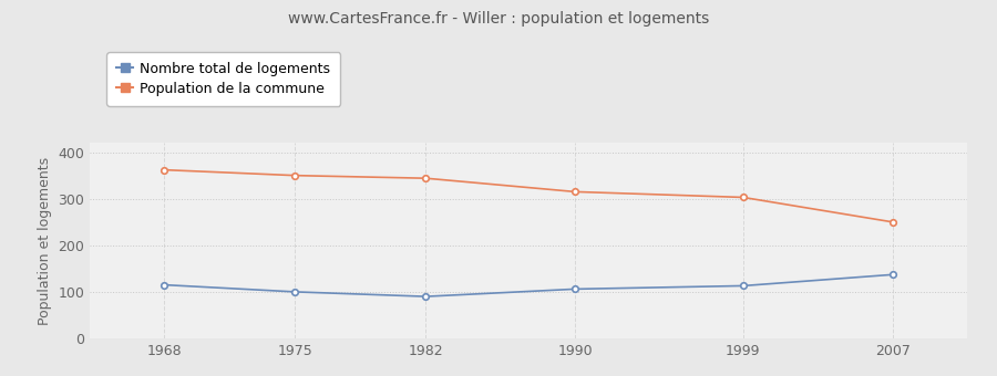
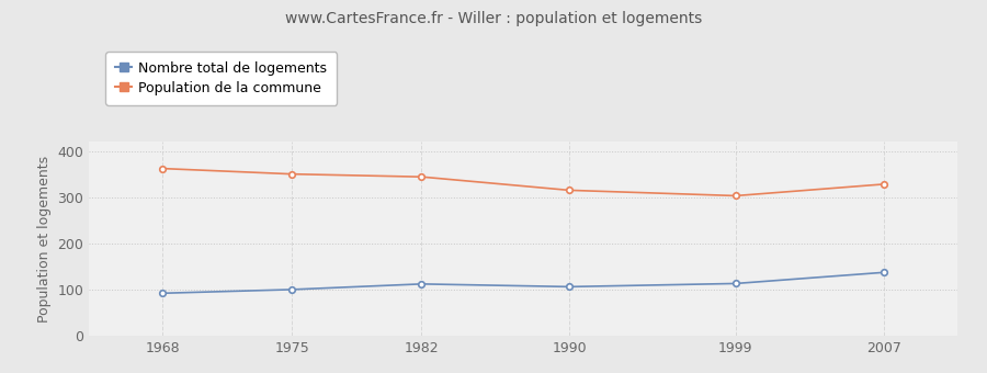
Nombre total de logements/1968: 115 -> 92
Nombre total de logements/1982: 90 -> 112
Population de la commune/2007: 250 -> 328
